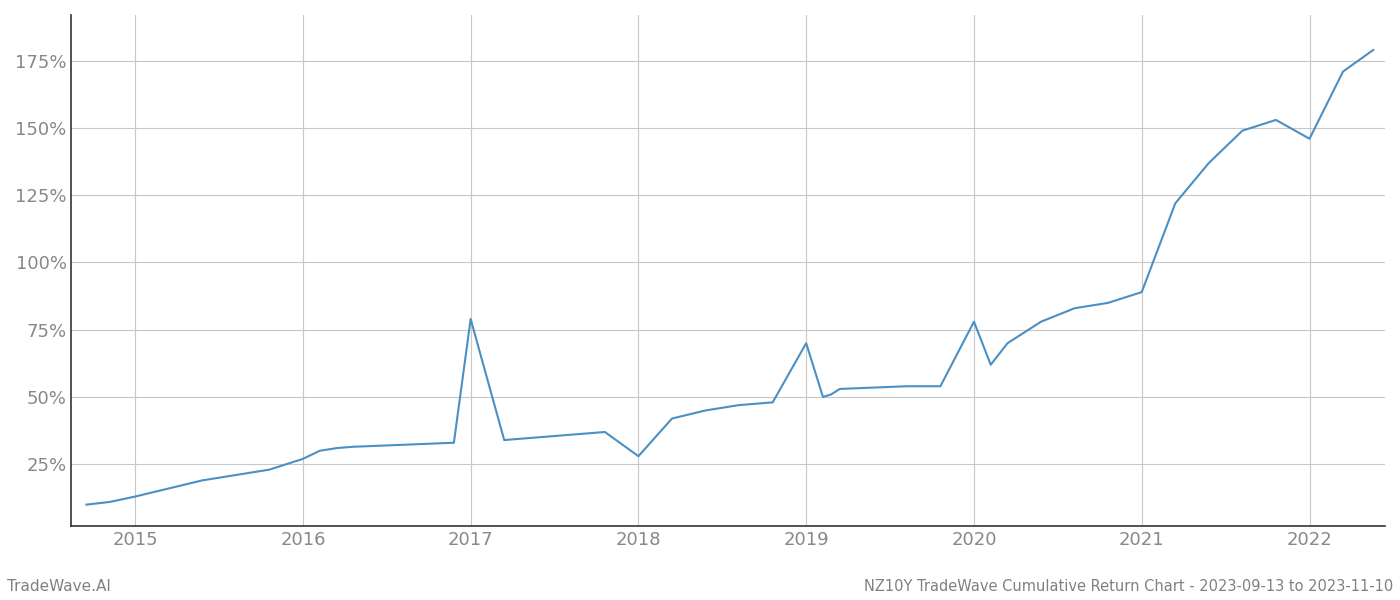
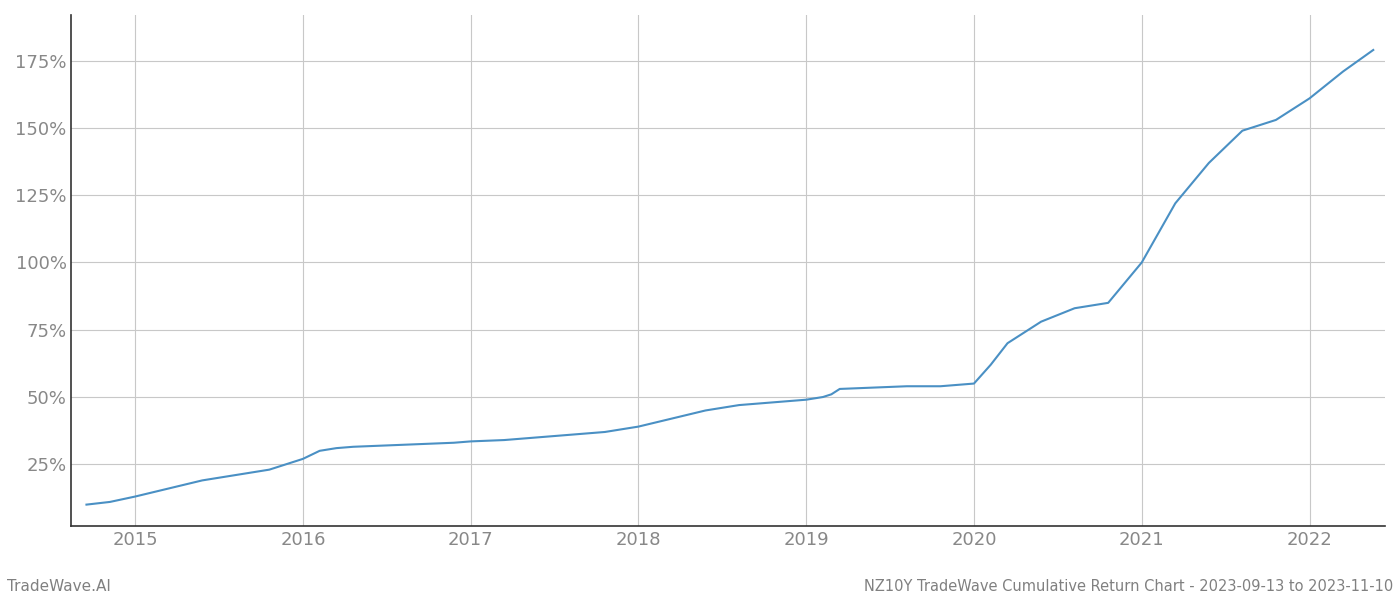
2017: 79.0% -> 33.5%
2018: 28.0% -> 39.0%
2019: 70.0% -> 49.0%
2020: 78.0% -> 55.0%
2021: 89.0% -> 100.0%
2022: 146.0% -> 161.0%
